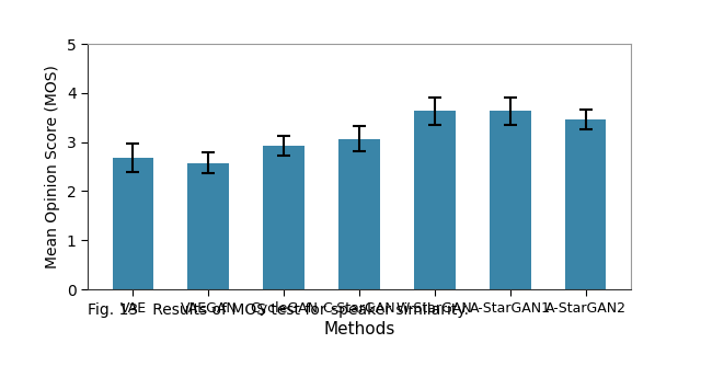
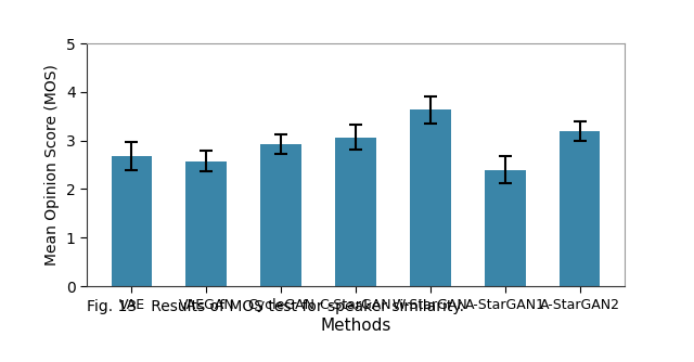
A-StarGAN1: 3.63 -> 2.40
A-StarGAN2: 3.47 -> 3.20
